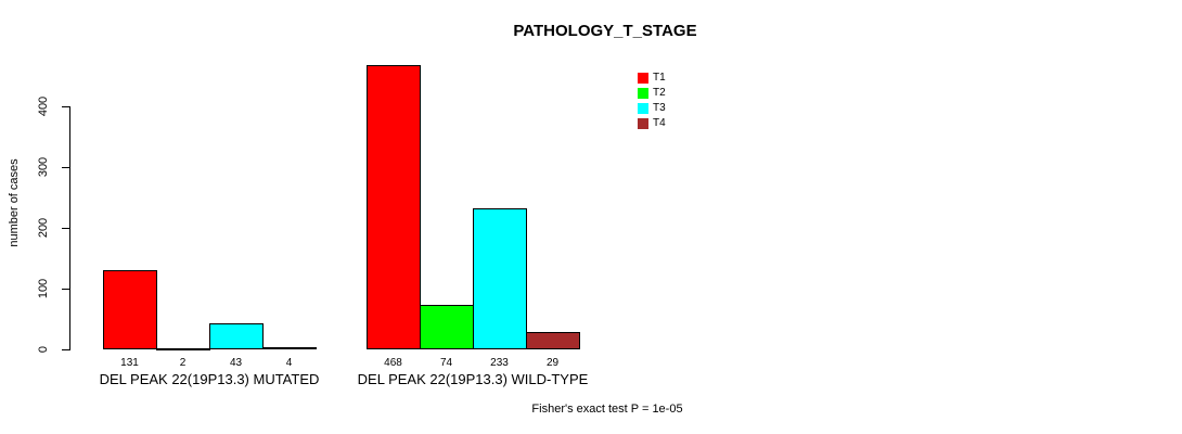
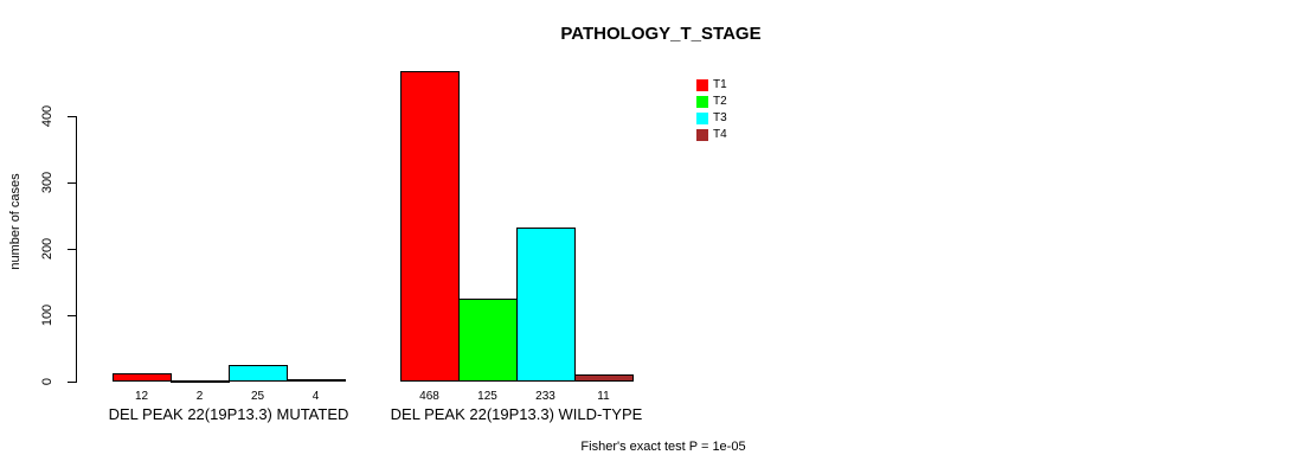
T1/DEL PEAK 22(19P13.3) MUTATED: 131 -> 12
T3/DEL PEAK 22(19P13.3) MUTATED: 43 -> 25
T2/DEL PEAK 22(19P13.3) WILD-TYPE: 74 -> 125
T4/DEL PEAK 22(19P13.3) WILD-TYPE: 29 -> 11
